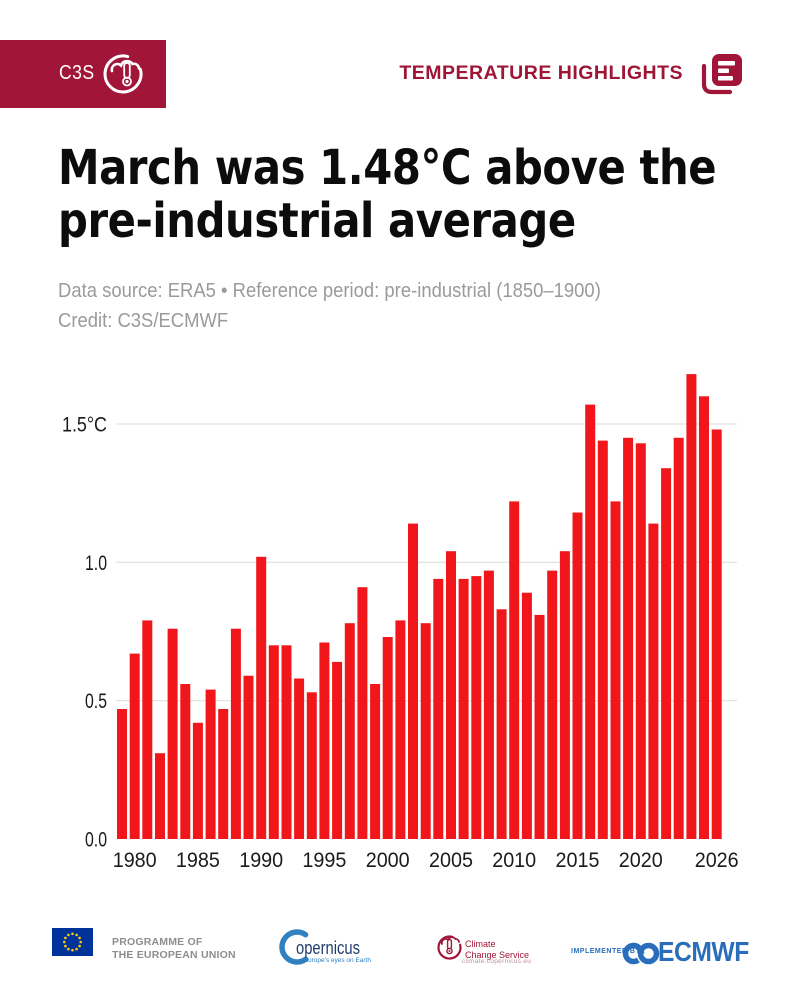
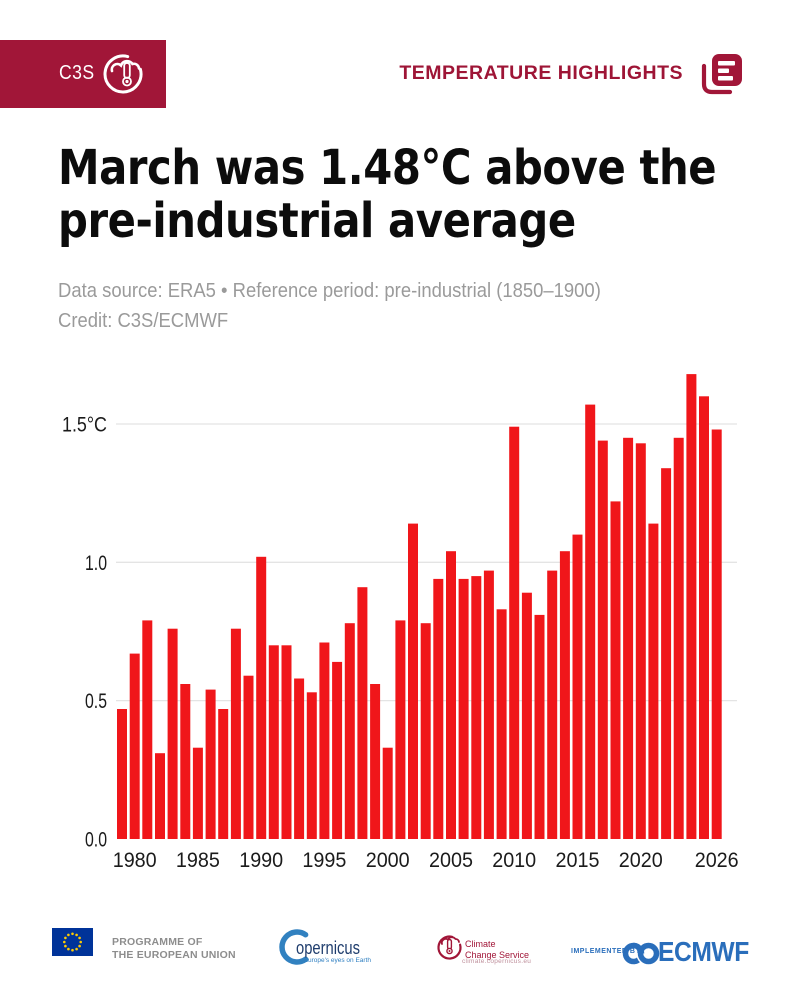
1985: 0.42 -> 0.33
2000: 0.73 -> 0.33
2010: 1.22 -> 1.49
2015: 1.18 -> 1.10
